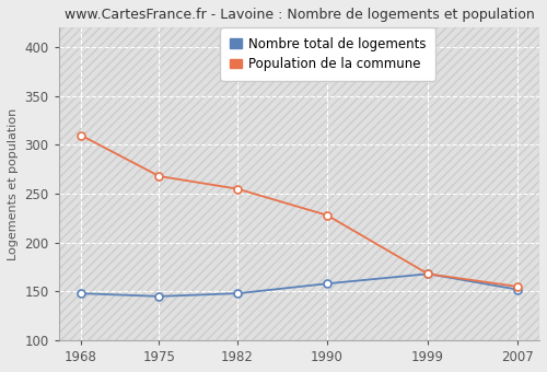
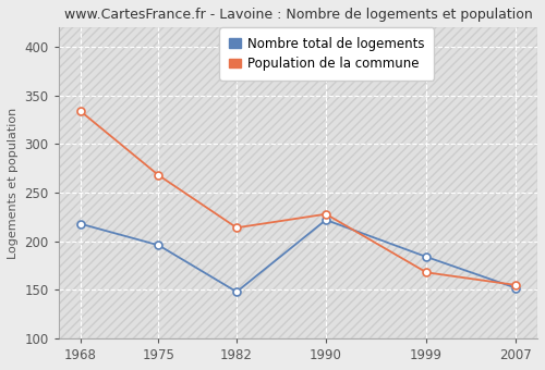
Nombre total de logements/1968: 148 -> 218
Population de la commune/1968: 310 -> 334
Nombre total de logements/1975: 145 -> 196
Population de la commune/1982: 255 -> 214
Nombre total de logements/1990: 158 -> 222
Nombre total de logements/1999: 168 -> 184
